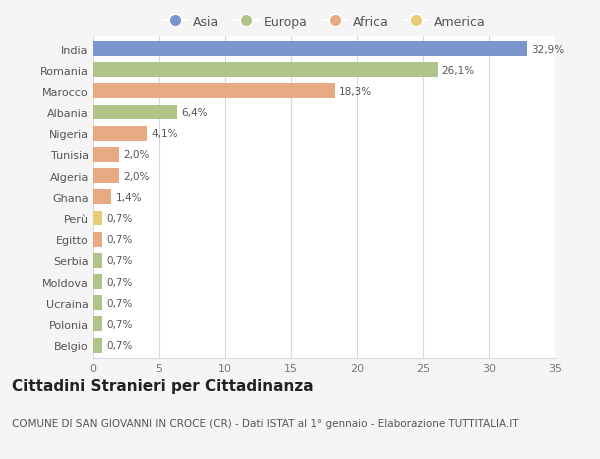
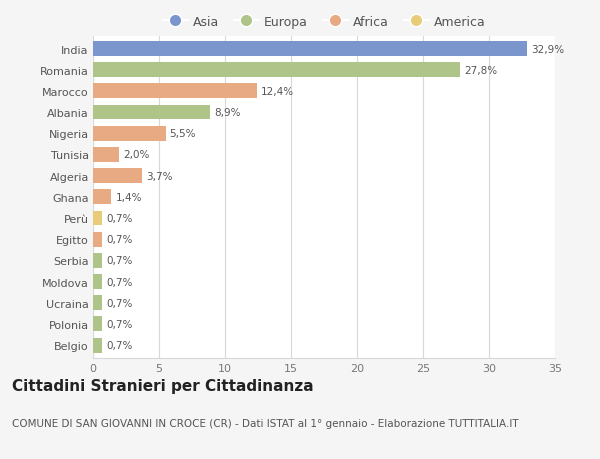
Romania: 26,1% -> 27,8%
Marocco: 18,3% -> 12,4%
Albania: 6,4% -> 8,9%
Nigeria: 4,1% -> 5,5%
Algeria: 2,0% -> 3,7%
